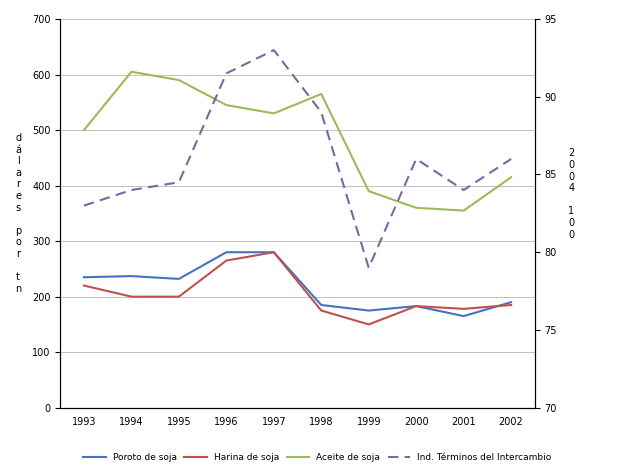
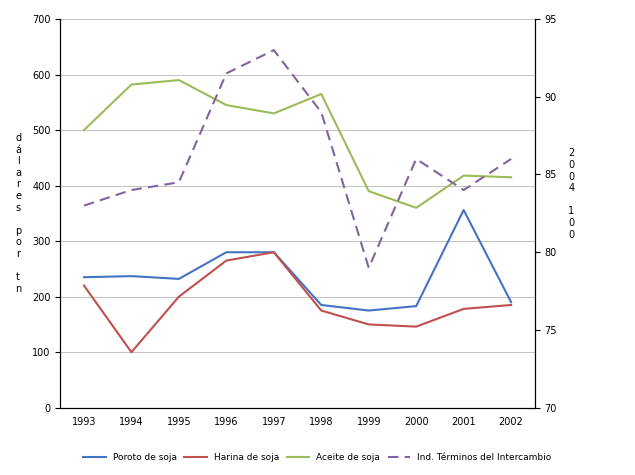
Harina de soja/1994: 200 -> 100
Aceite de soja/1994: 605 -> 582
Harina de soja/2000: 183 -> 146
Poroto de soja/2001: 165 -> 356
Aceite de soja/2001: 355 -> 418
